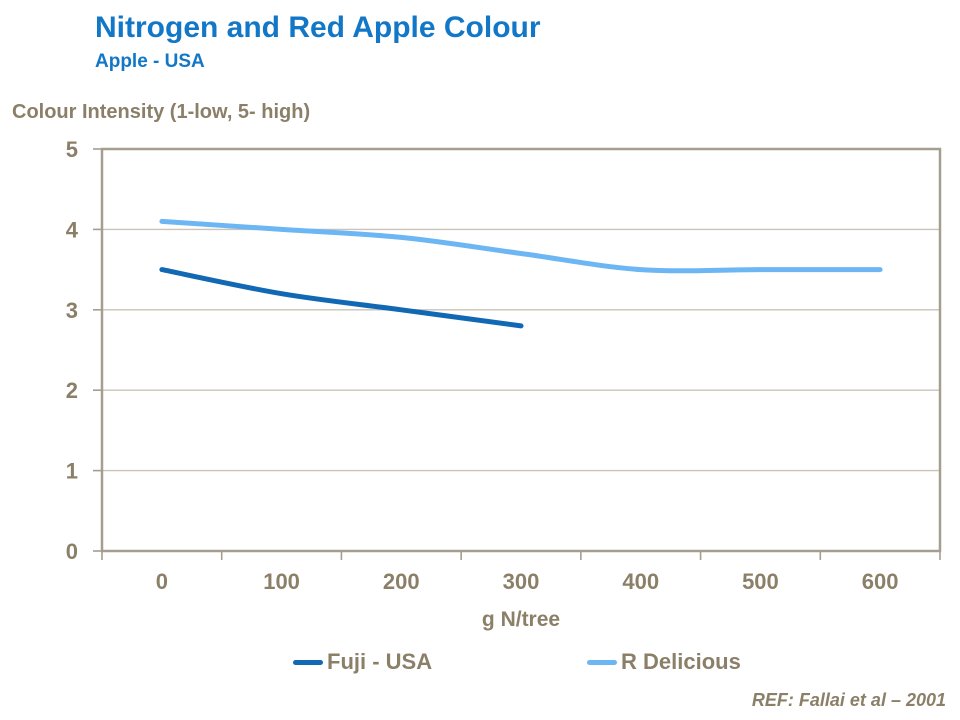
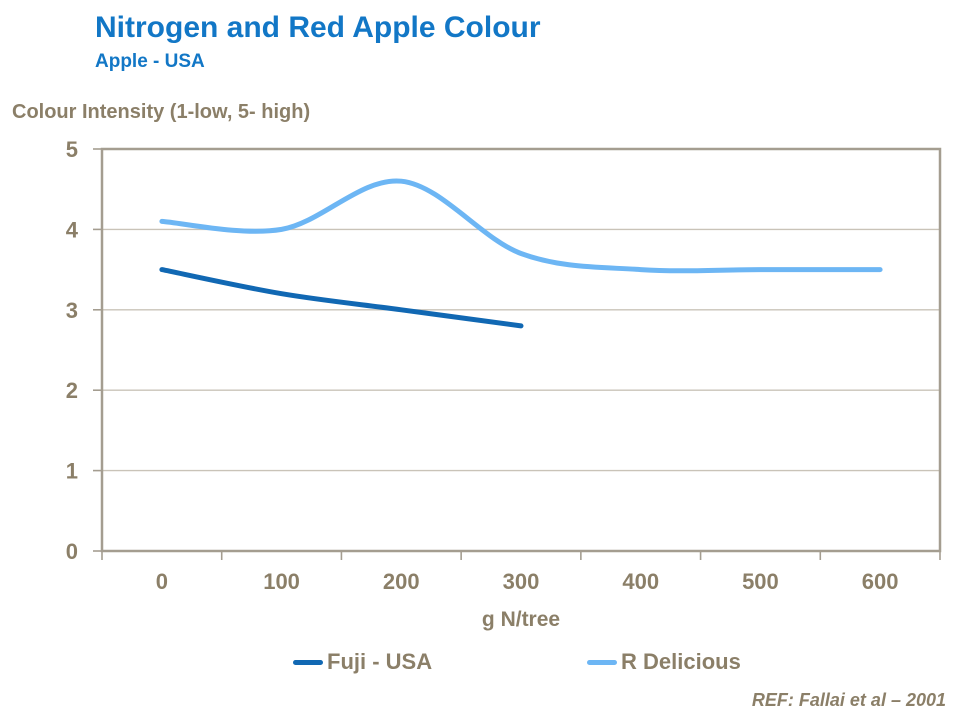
R Delicious/200: 3.9 -> 4.6
